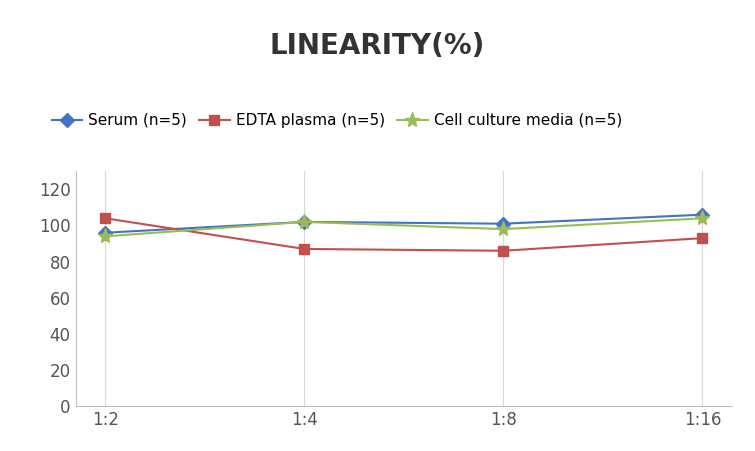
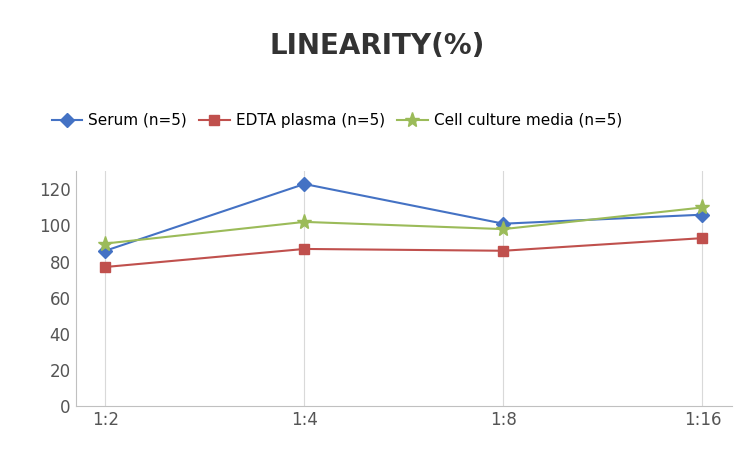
Serum (n=5)/1:2: 96 -> 86
EDTA plasma (n=5)/1:2: 104 -> 77
Cell culture media (n=5)/1:2: 94 -> 90
Serum (n=5)/1:4: 102 -> 123
Cell culture media (n=5)/1:16: 104 -> 110
